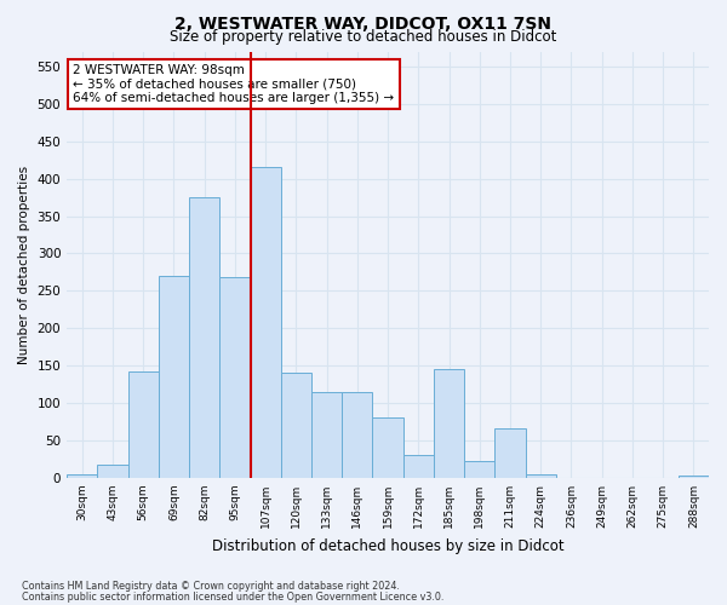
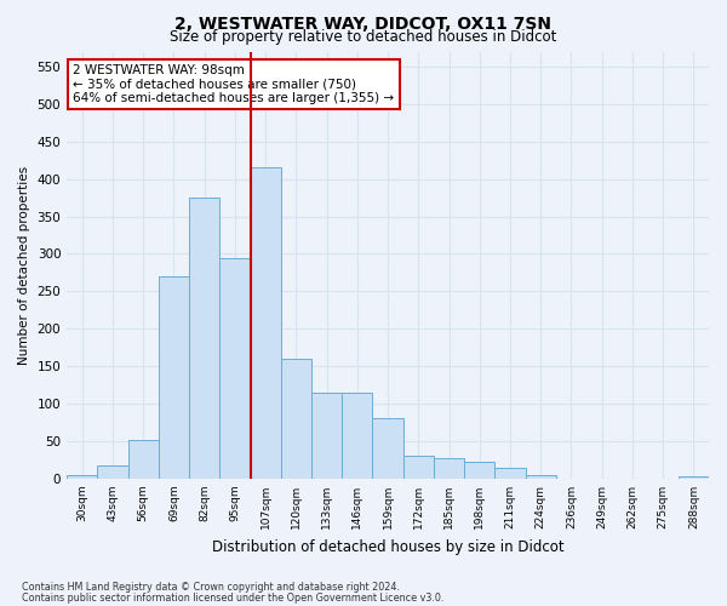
56sqm: 142 -> 52
95sqm: 268 -> 295
120sqm: 140 -> 160
185sqm: 146 -> 28
211sqm: 66 -> 15
